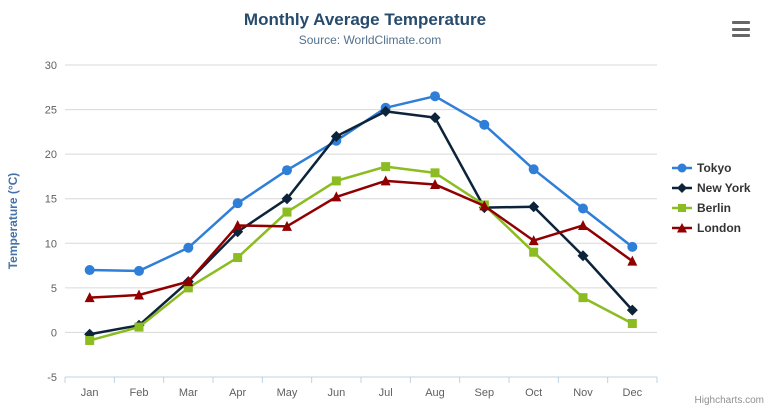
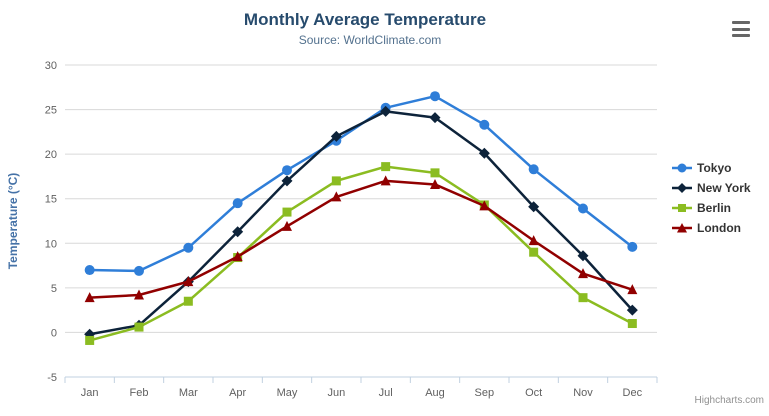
Berlin/Mar: 5 -> 4
London/Apr: 12 -> 8
New York/May: 15 -> 17
New York/Sep: 14 -> 20
London/Nov: 12 -> 7
London/Dec: 8 -> 5
